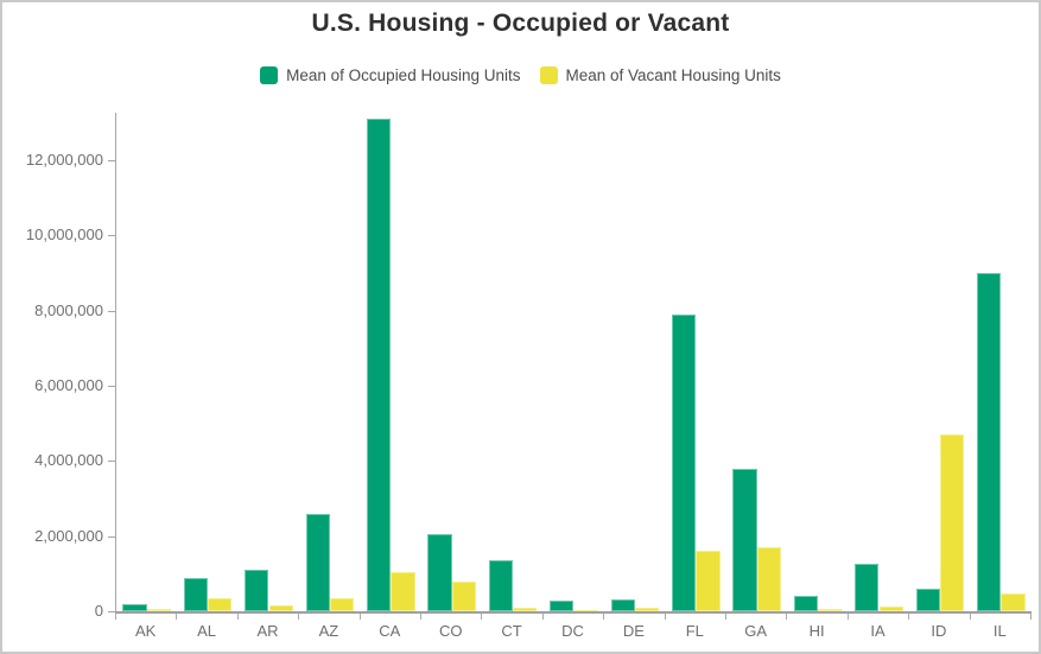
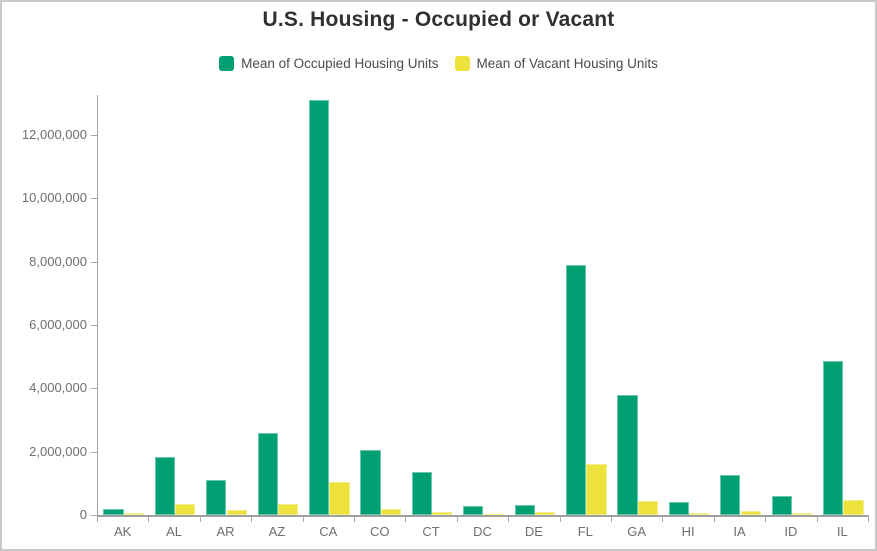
Mean of Occupied Housing Units/AL: 900000 -> 1800000
Mean of Vacant Housing Units/CO: 800000 -> 200000
Mean of Vacant Housing Units/GA: 1700000 -> 400000
Mean of Vacant Housing Units/ID: 4700000 -> 100000
Mean of Occupied Housing Units/IL: 9000000 -> 4800000
